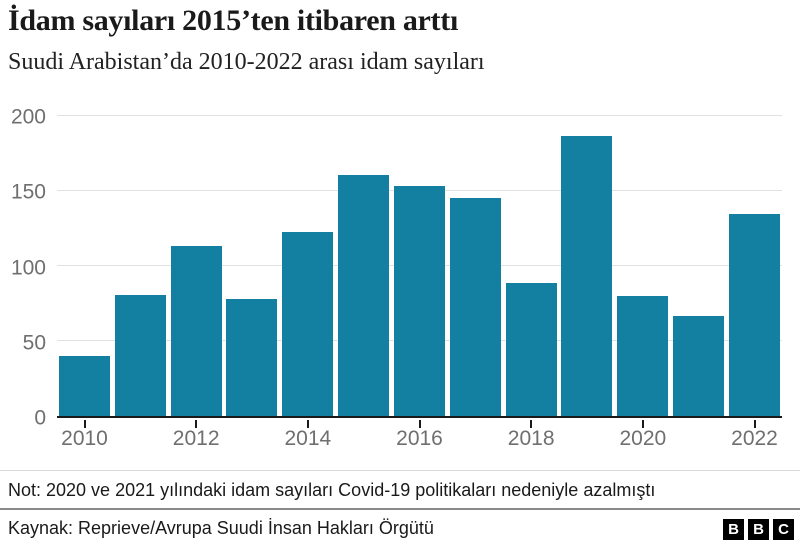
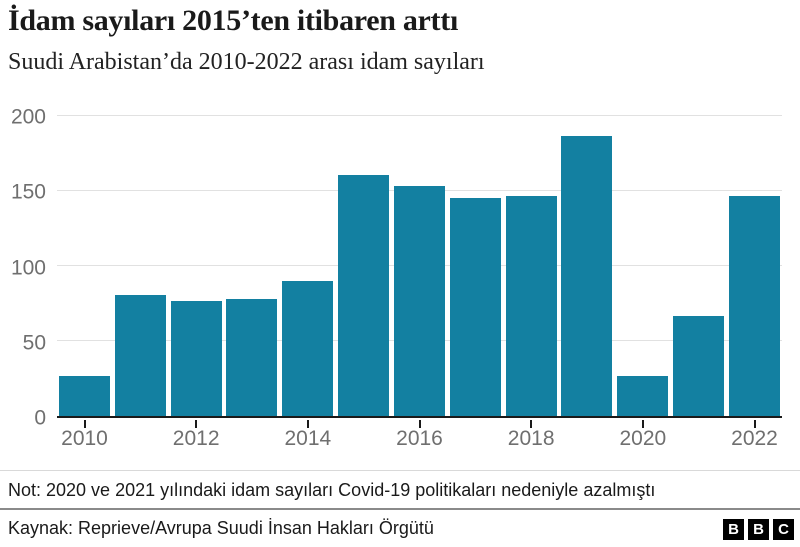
2010: 40 -> 27
2012: 114 -> 77
2014: 123 -> 90
2018: 89 -> 147
2020: 80 -> 27
2022: 135 -> 147
